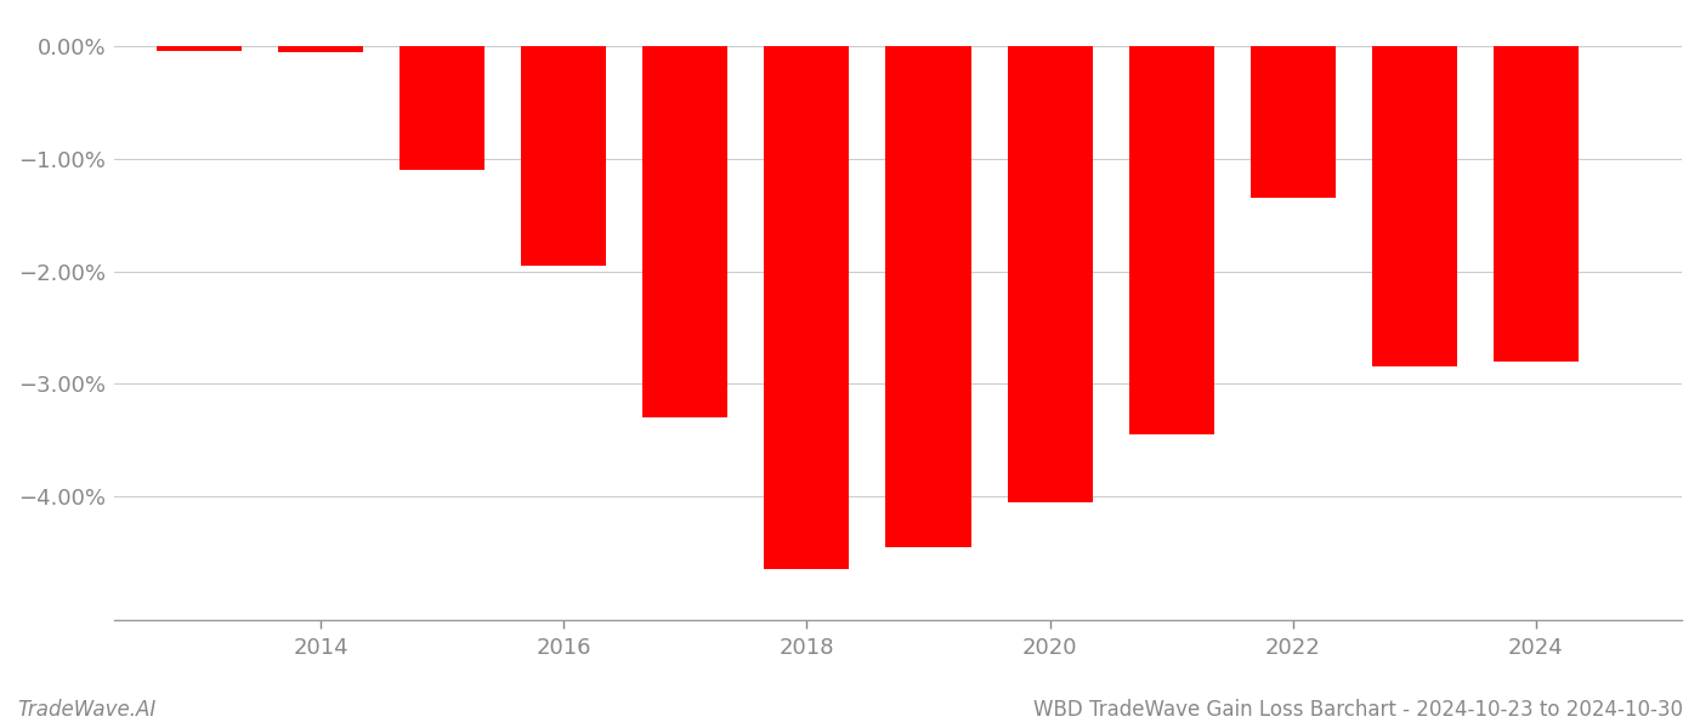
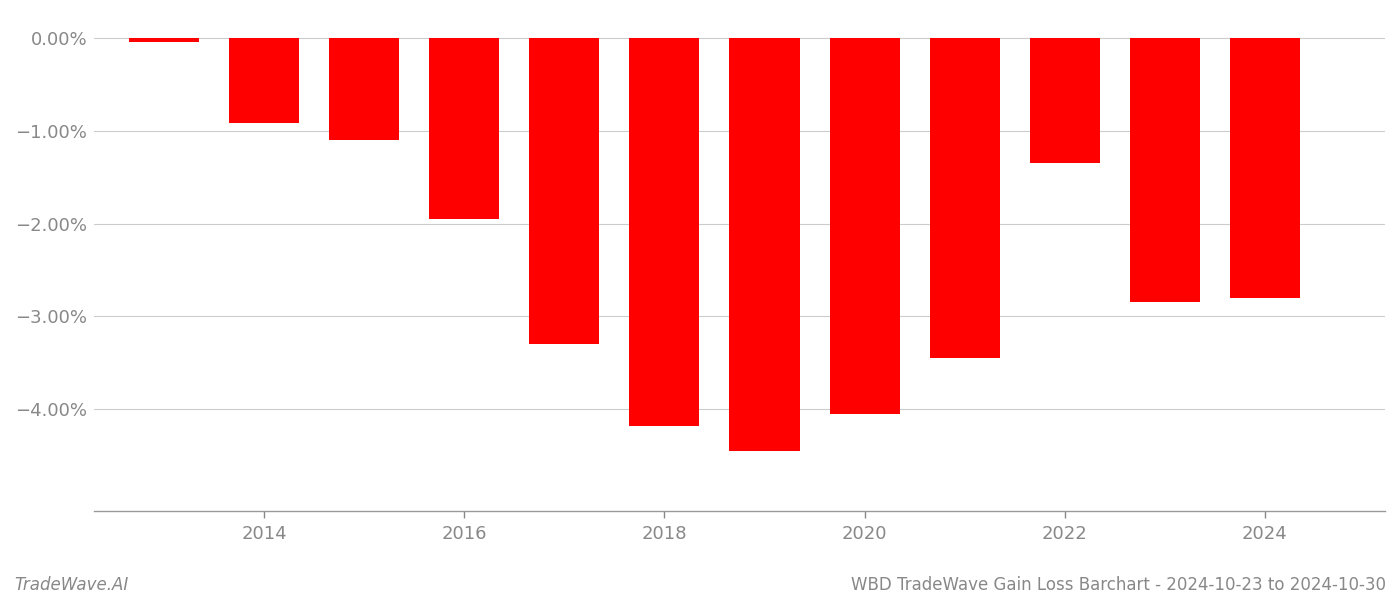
2014: -0.05% -> -0.92%
2018: -4.65% -> -4.18%
